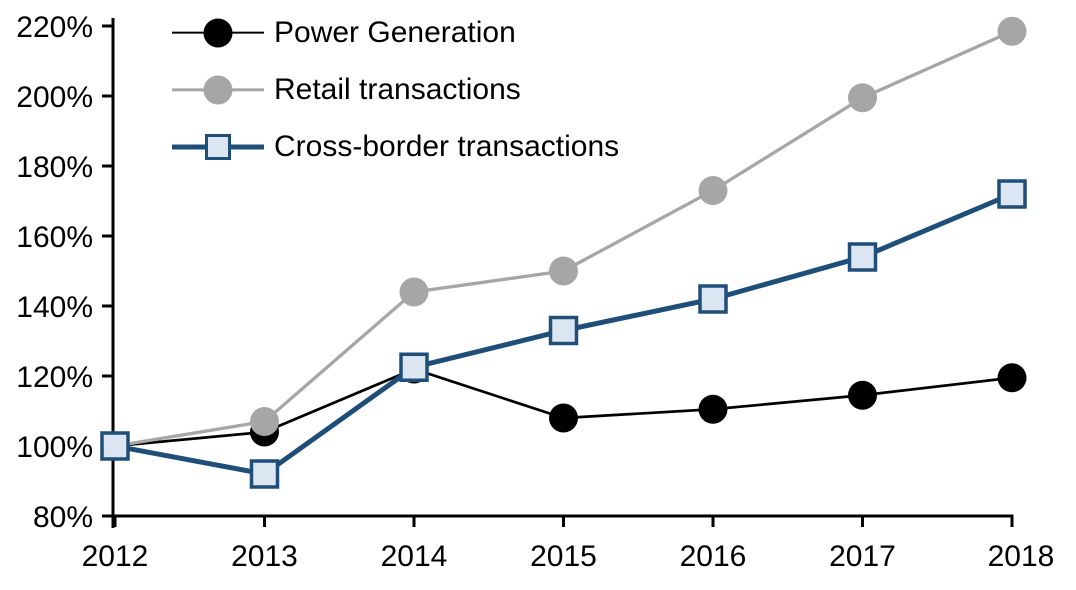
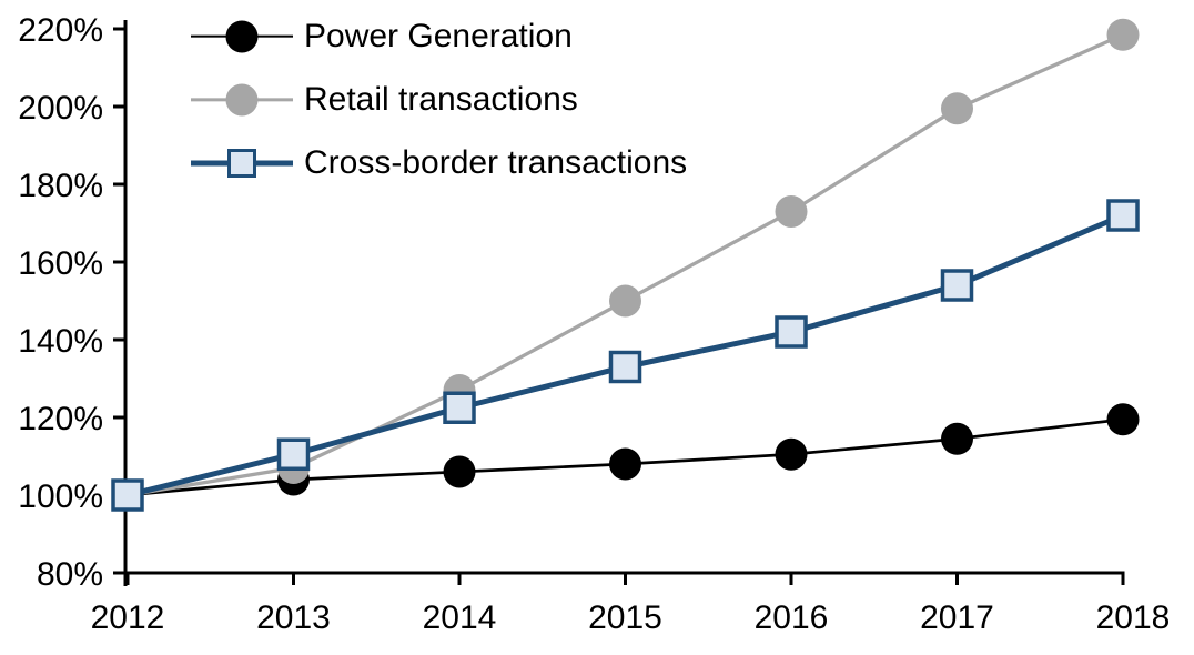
Cross-border transactions/2013: 92% -> 110%
Power Generation/2014: 122% -> 106%
Retail transactions/2014: 144% -> 127%
